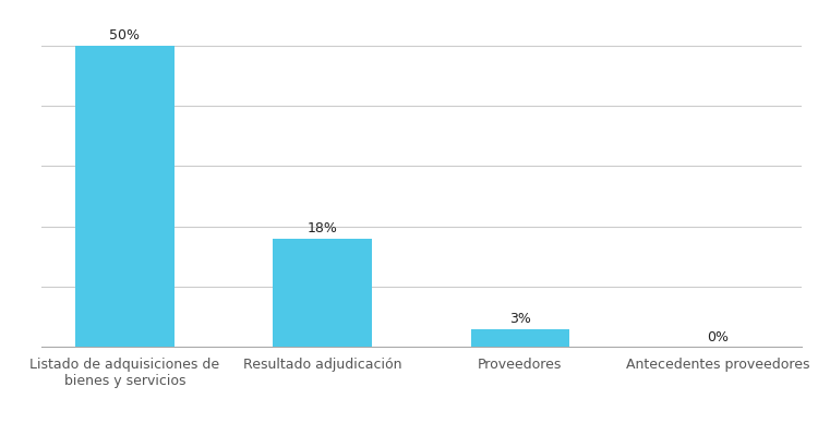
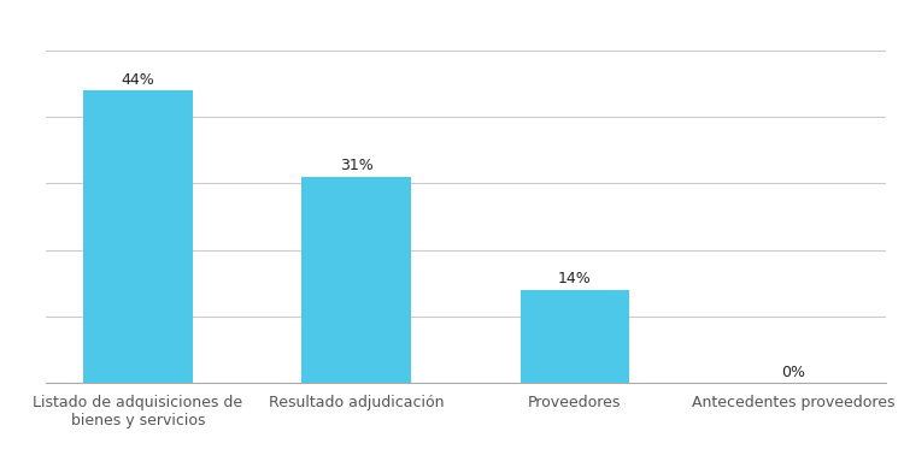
Listado de adquisiciones de bienes y servicios: 50% -> 44%
Resultado adjudicación: 18% -> 31%
Proveedores: 3% -> 14%
